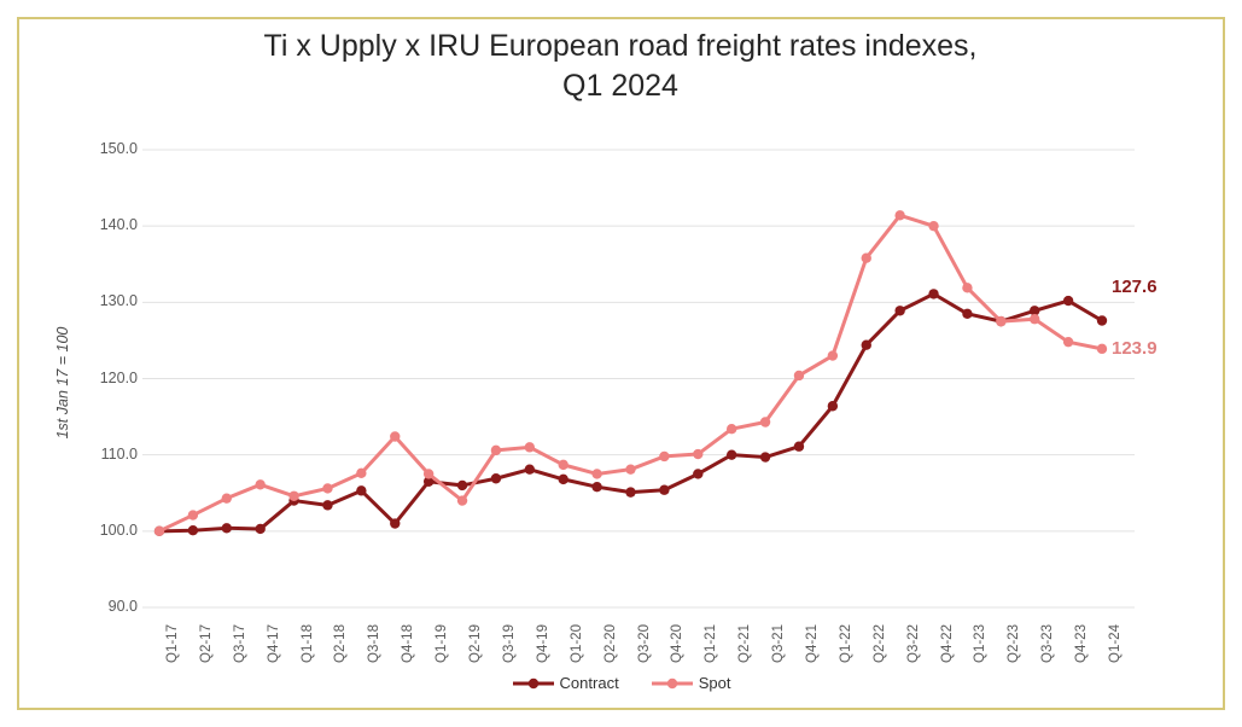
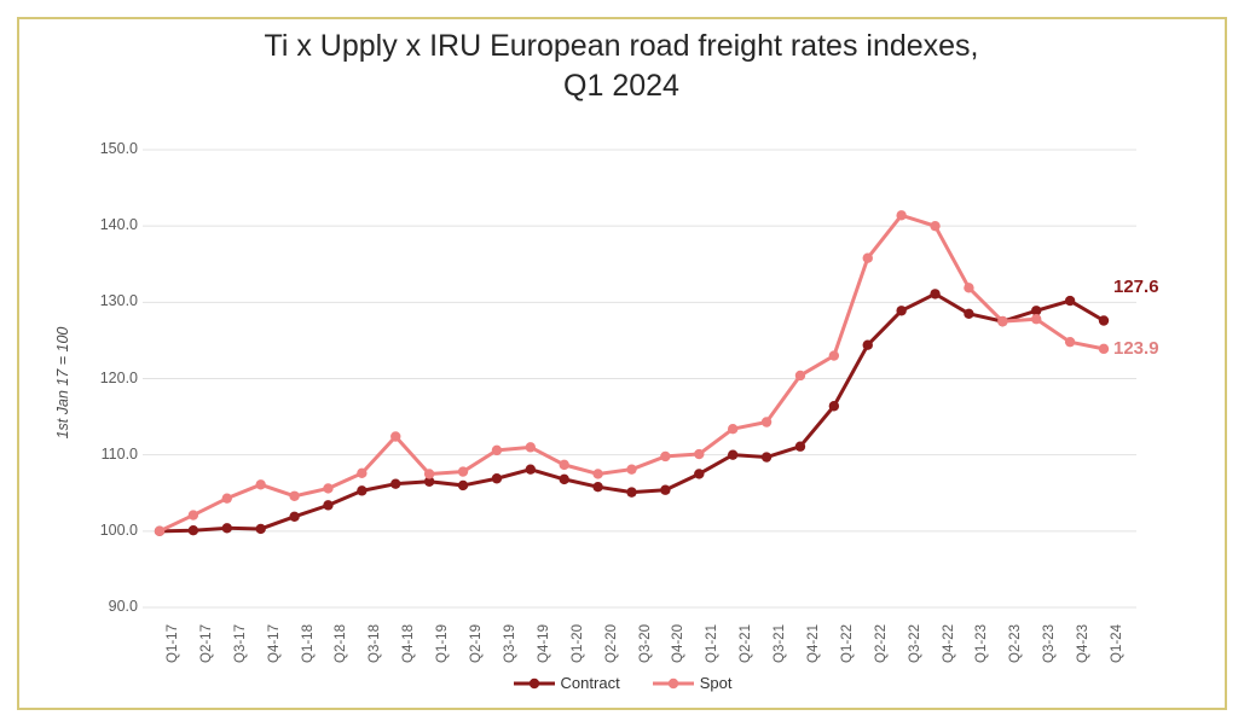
Contract/Q1-18: 104 -> 102
Contract/Q4-18: 101 -> 106
Spot/Q2-19: 104 -> 108
